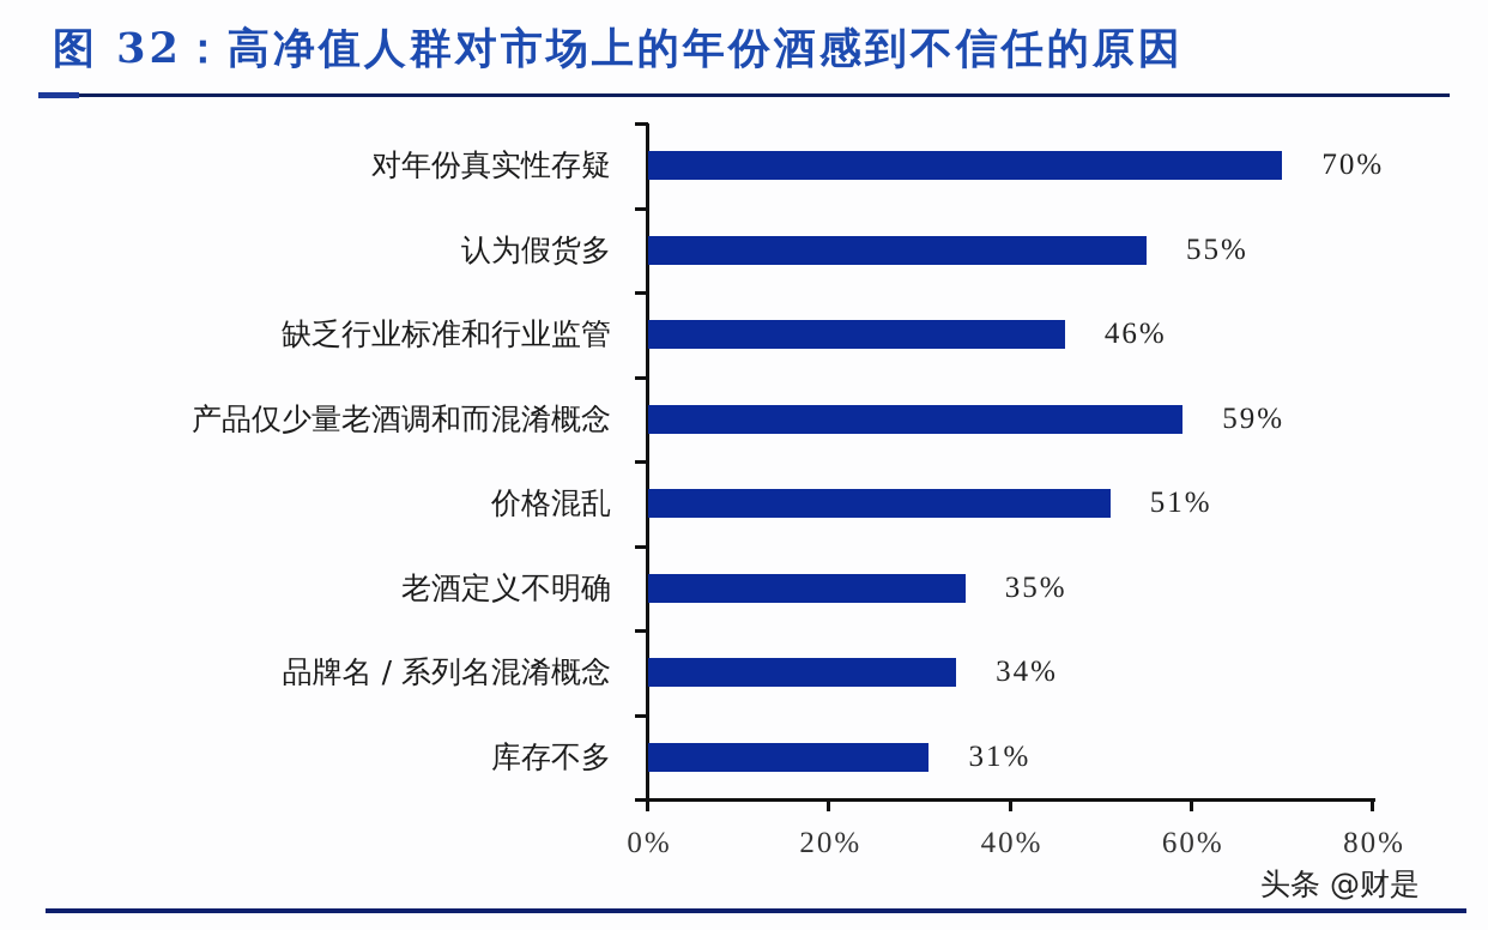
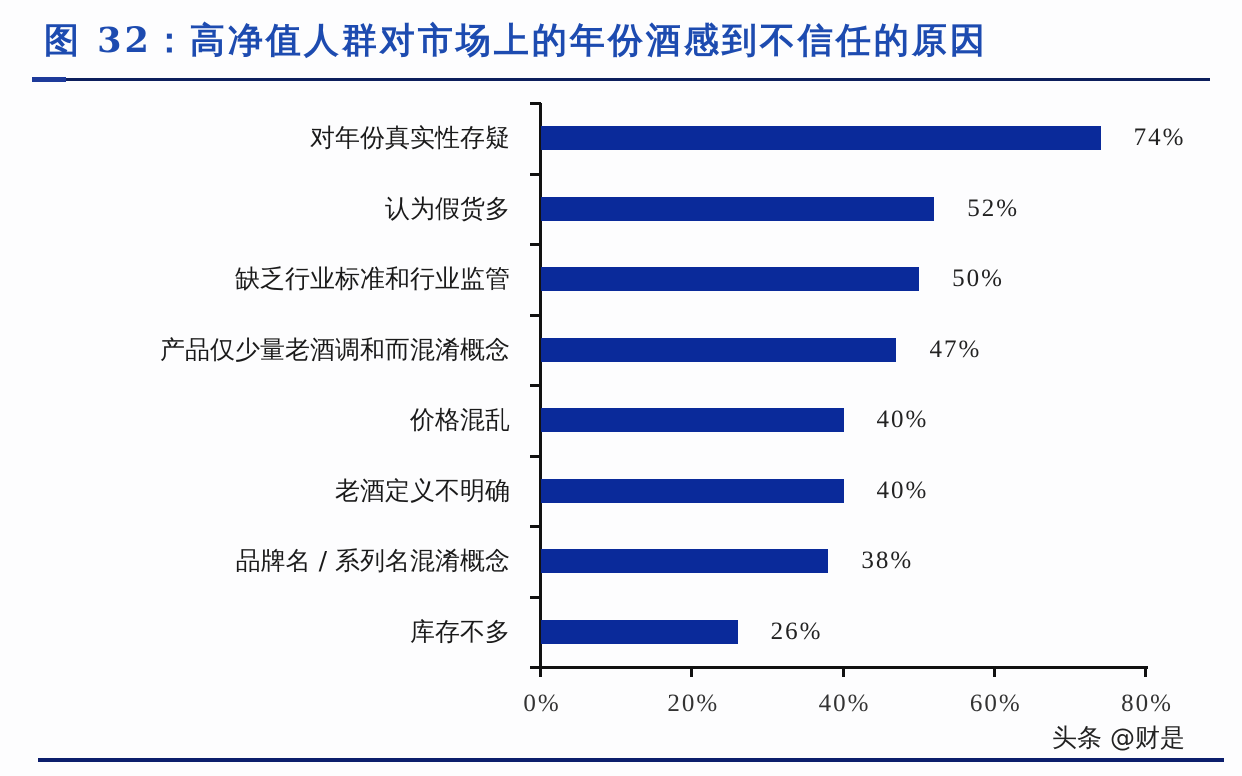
对年份真实性存疑: 70% -> 74%
认为假货多: 55% -> 52%
缺乏行业标准和行业监管: 46% -> 50%
产品仅少量老酒调和而混淆概念: 59% -> 47%
价格混乱: 51% -> 40%
老酒定义不明确: 35% -> 40%
品牌名 / 系列名混淆概念: 34% -> 38%
库存不多: 31% -> 26%
